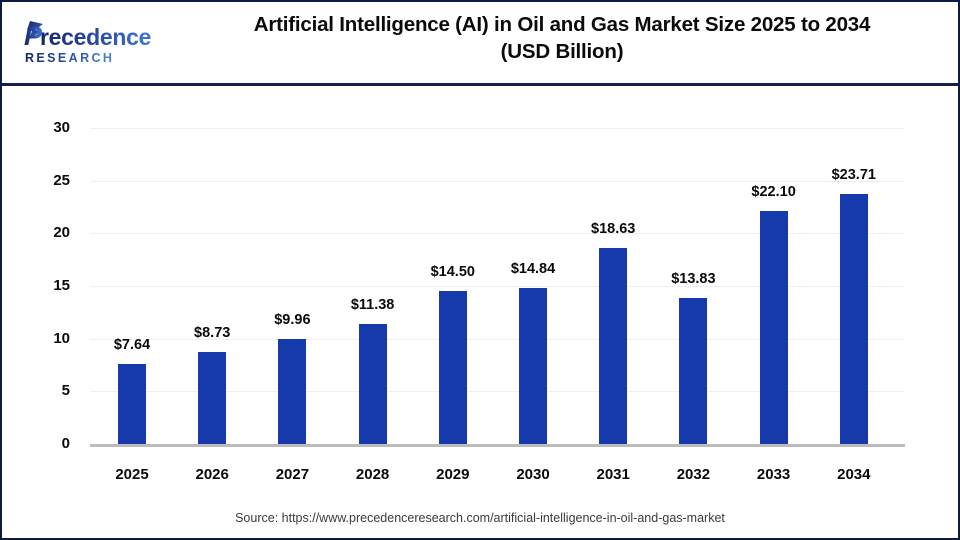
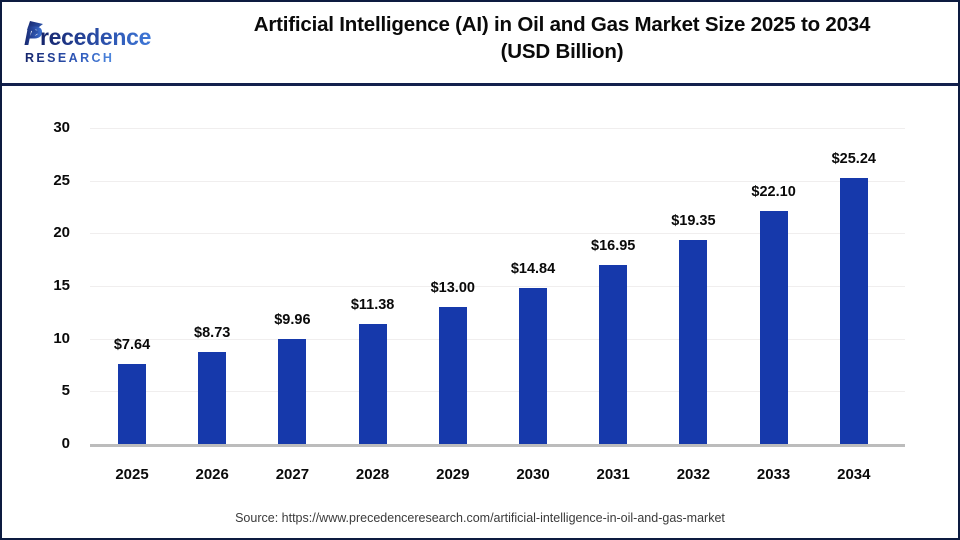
2029: $14.50 -> $13.00
2031: $18.63 -> $16.95
2032: $13.83 -> $19.35
2034: $23.71 -> $25.24
